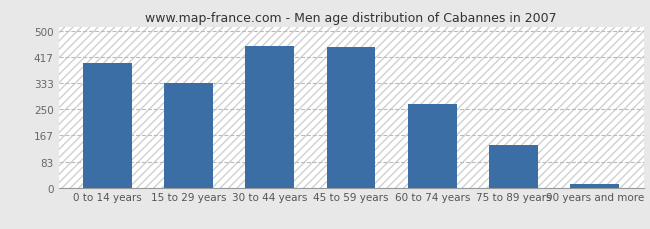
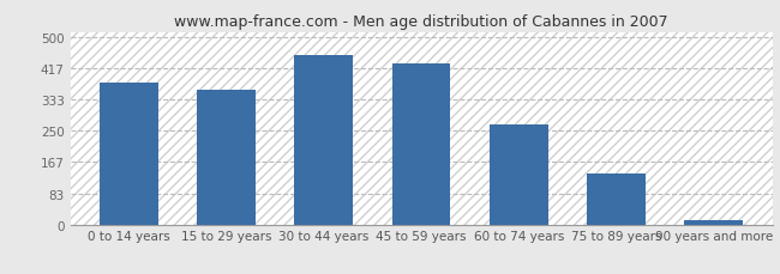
0 to 14 years: 400 -> 380
15 to 29 years: 333 -> 360
45 to 59 years: 450 -> 430
